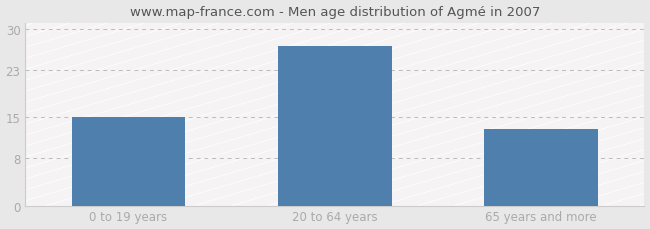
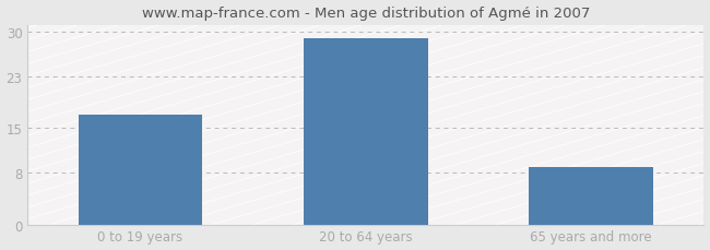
0 to 19 years: 15 -> 17
20 to 64 years: 27 -> 29
65 years and more: 13 -> 9
